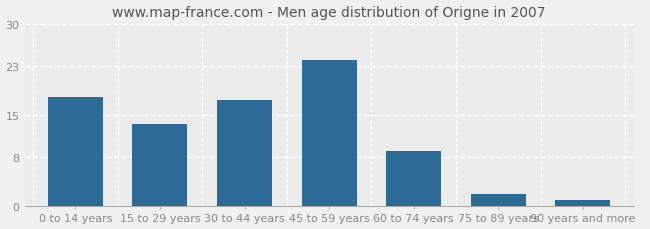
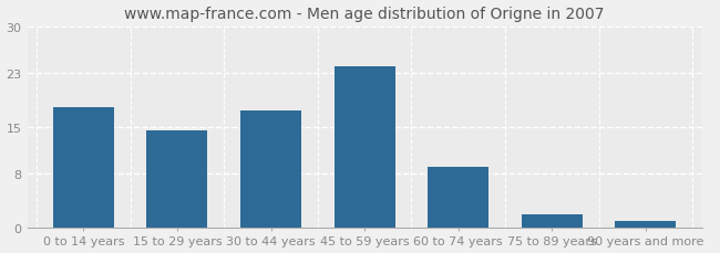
15 to 29 years: 13.5 -> 14.4
